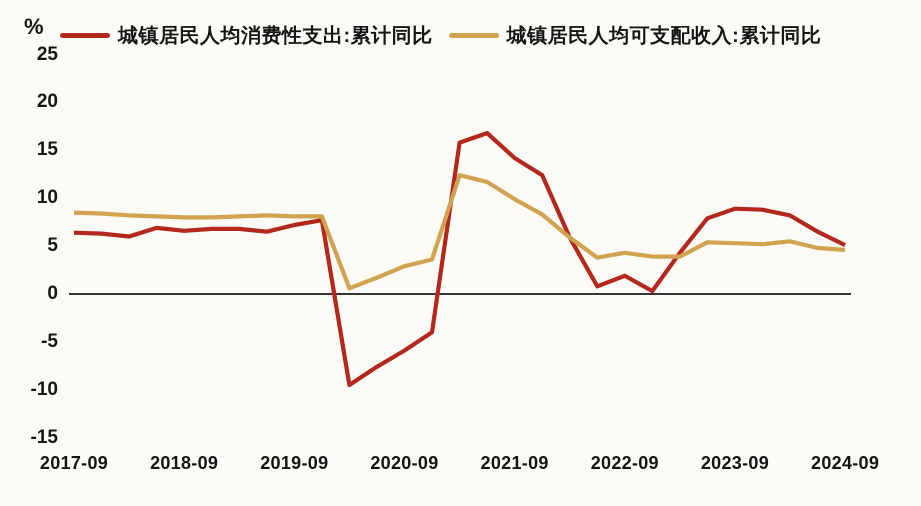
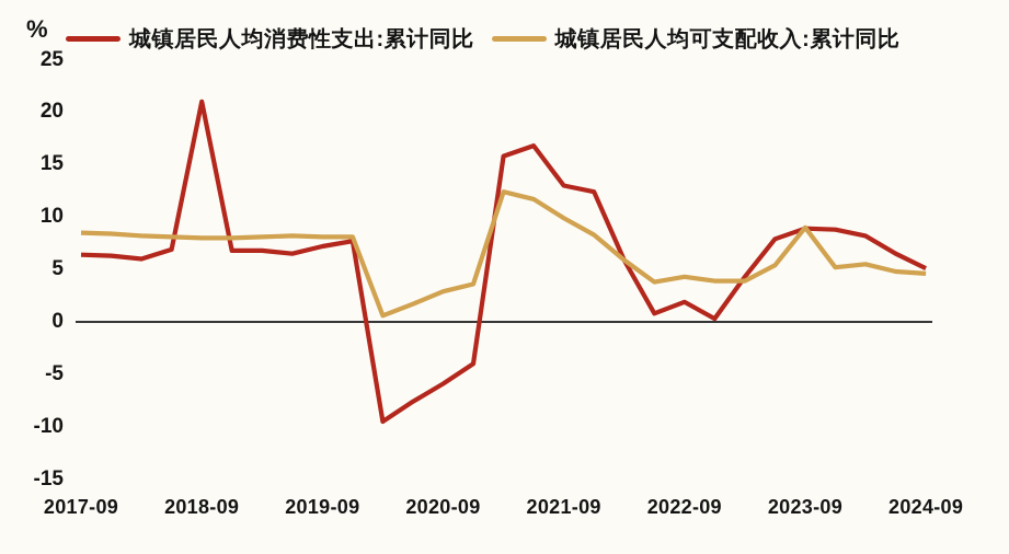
城镇居民人均消费性支出:累计同比/2018-09: 7 -> 21
城镇居民人均消费性支出:累计同比/2021-09: 14 -> 13
城镇居民人均可支配收入:累计同比/2023-09: 5 -> 9
